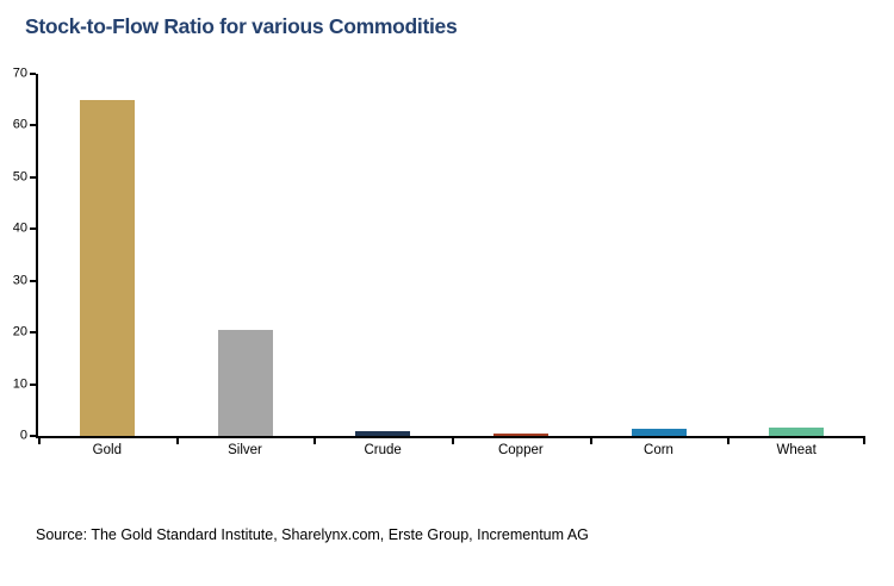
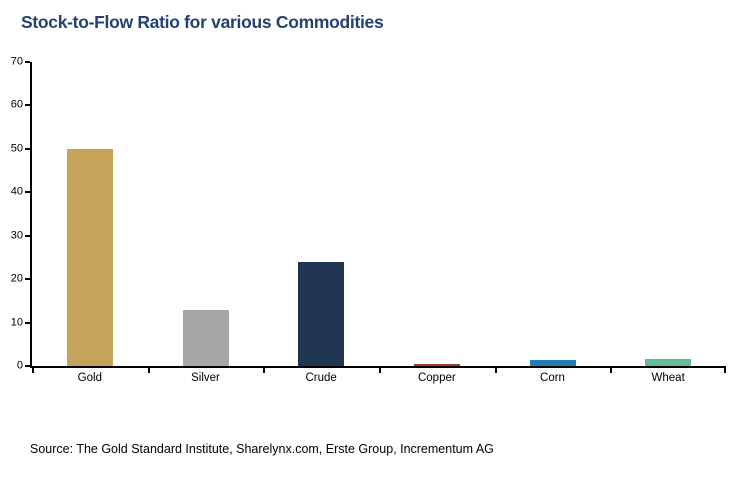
Gold: 65 -> 50
Silver: 20 -> 13
Crude: 1 -> 24
